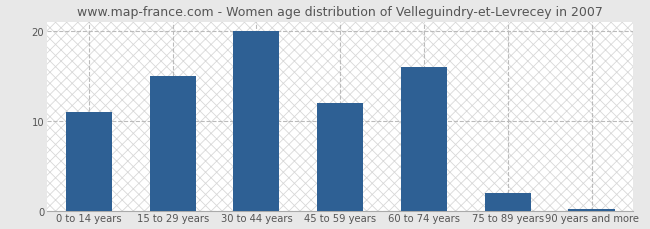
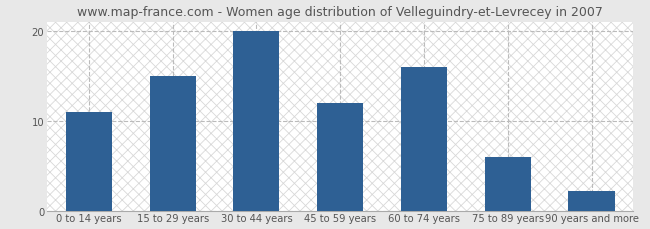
75 to 89 years: 2.0 -> 6.0
90 years and more: 0.2 -> 2.2
